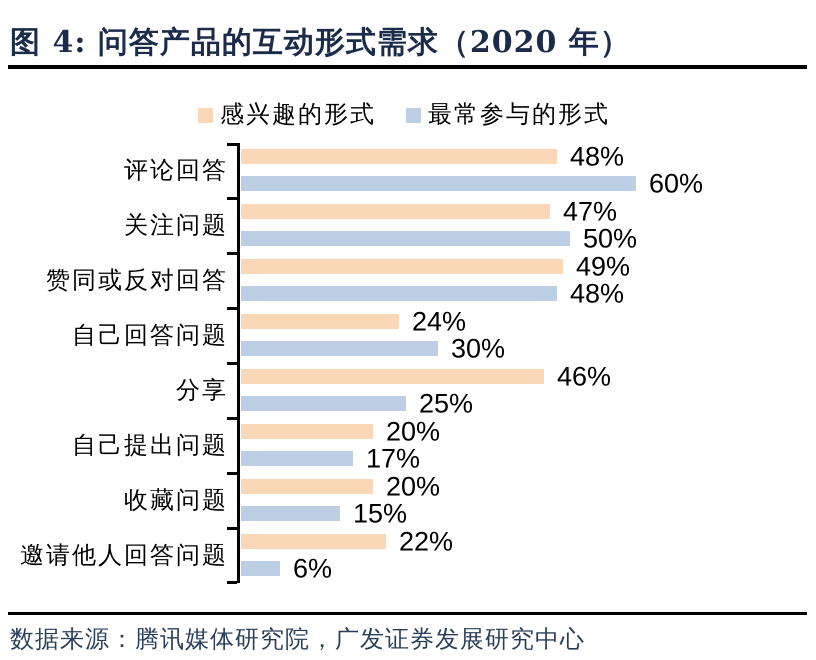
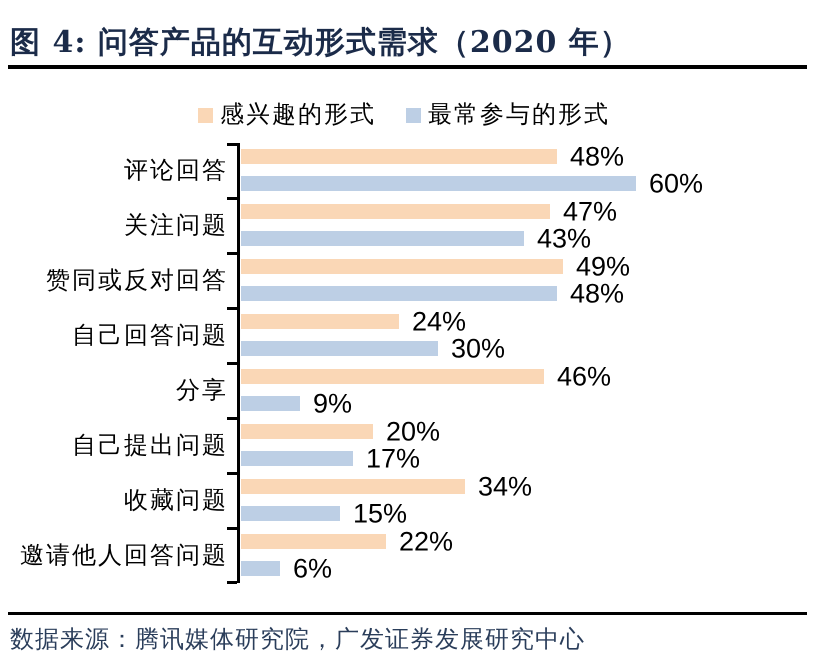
最常参与的形式/关注问题: 50% -> 43%
最常参与的形式/分享: 25% -> 9%
感兴趣的形式/收藏问题: 20% -> 34%
